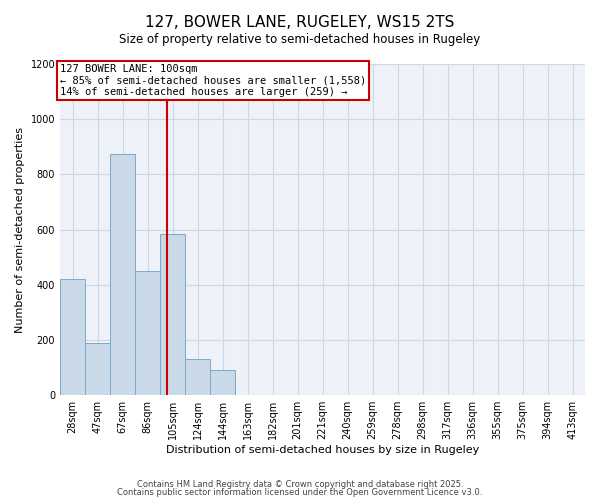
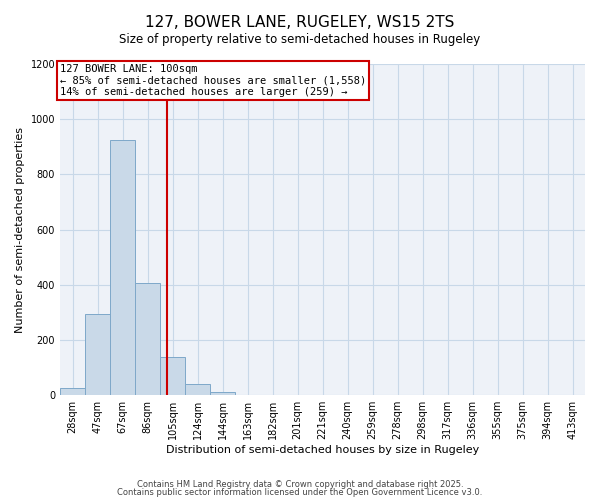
28sqm: 420 -> 25
47sqm: 190 -> 295
67sqm: 875 -> 925
86sqm: 450 -> 405
105sqm: 585 -> 140
124sqm: 130 -> 40
144sqm: 90 -> 10
